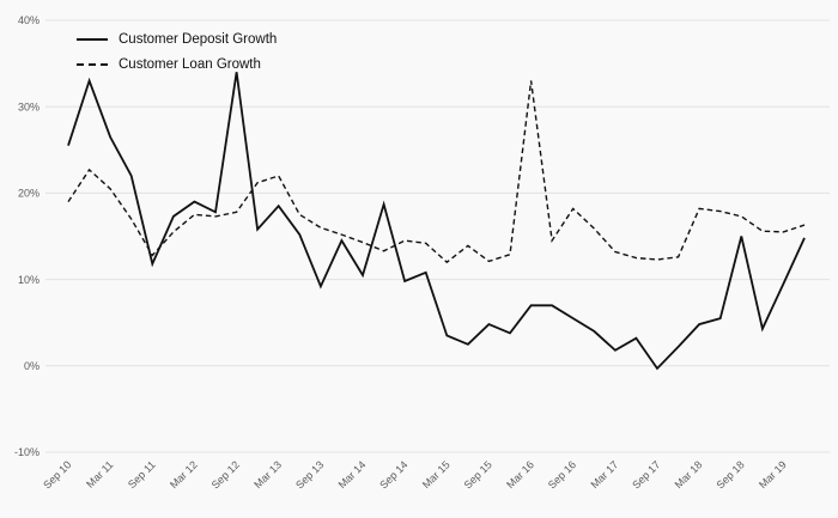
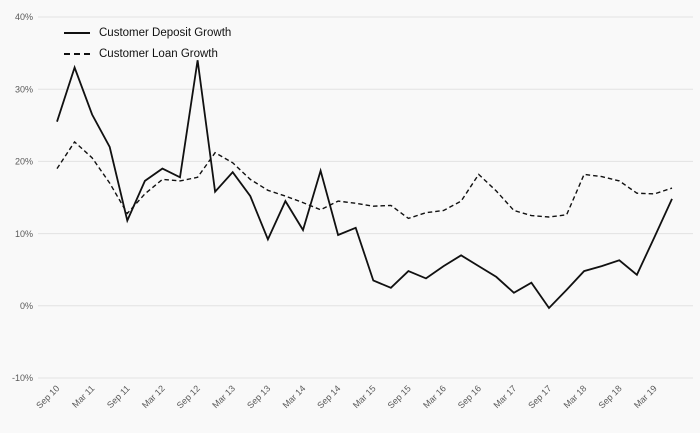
Customer Loan Growth/Mar 13: 22% -> 20%
Customer Loan Growth/Mar 15: 12% -> 14%
Customer Deposit Growth/Mar 16: 7% -> 6%
Customer Loan Growth/Mar 16: 33% -> 13%
Customer Deposit Growth/Sep 18: 15% -> 6%
